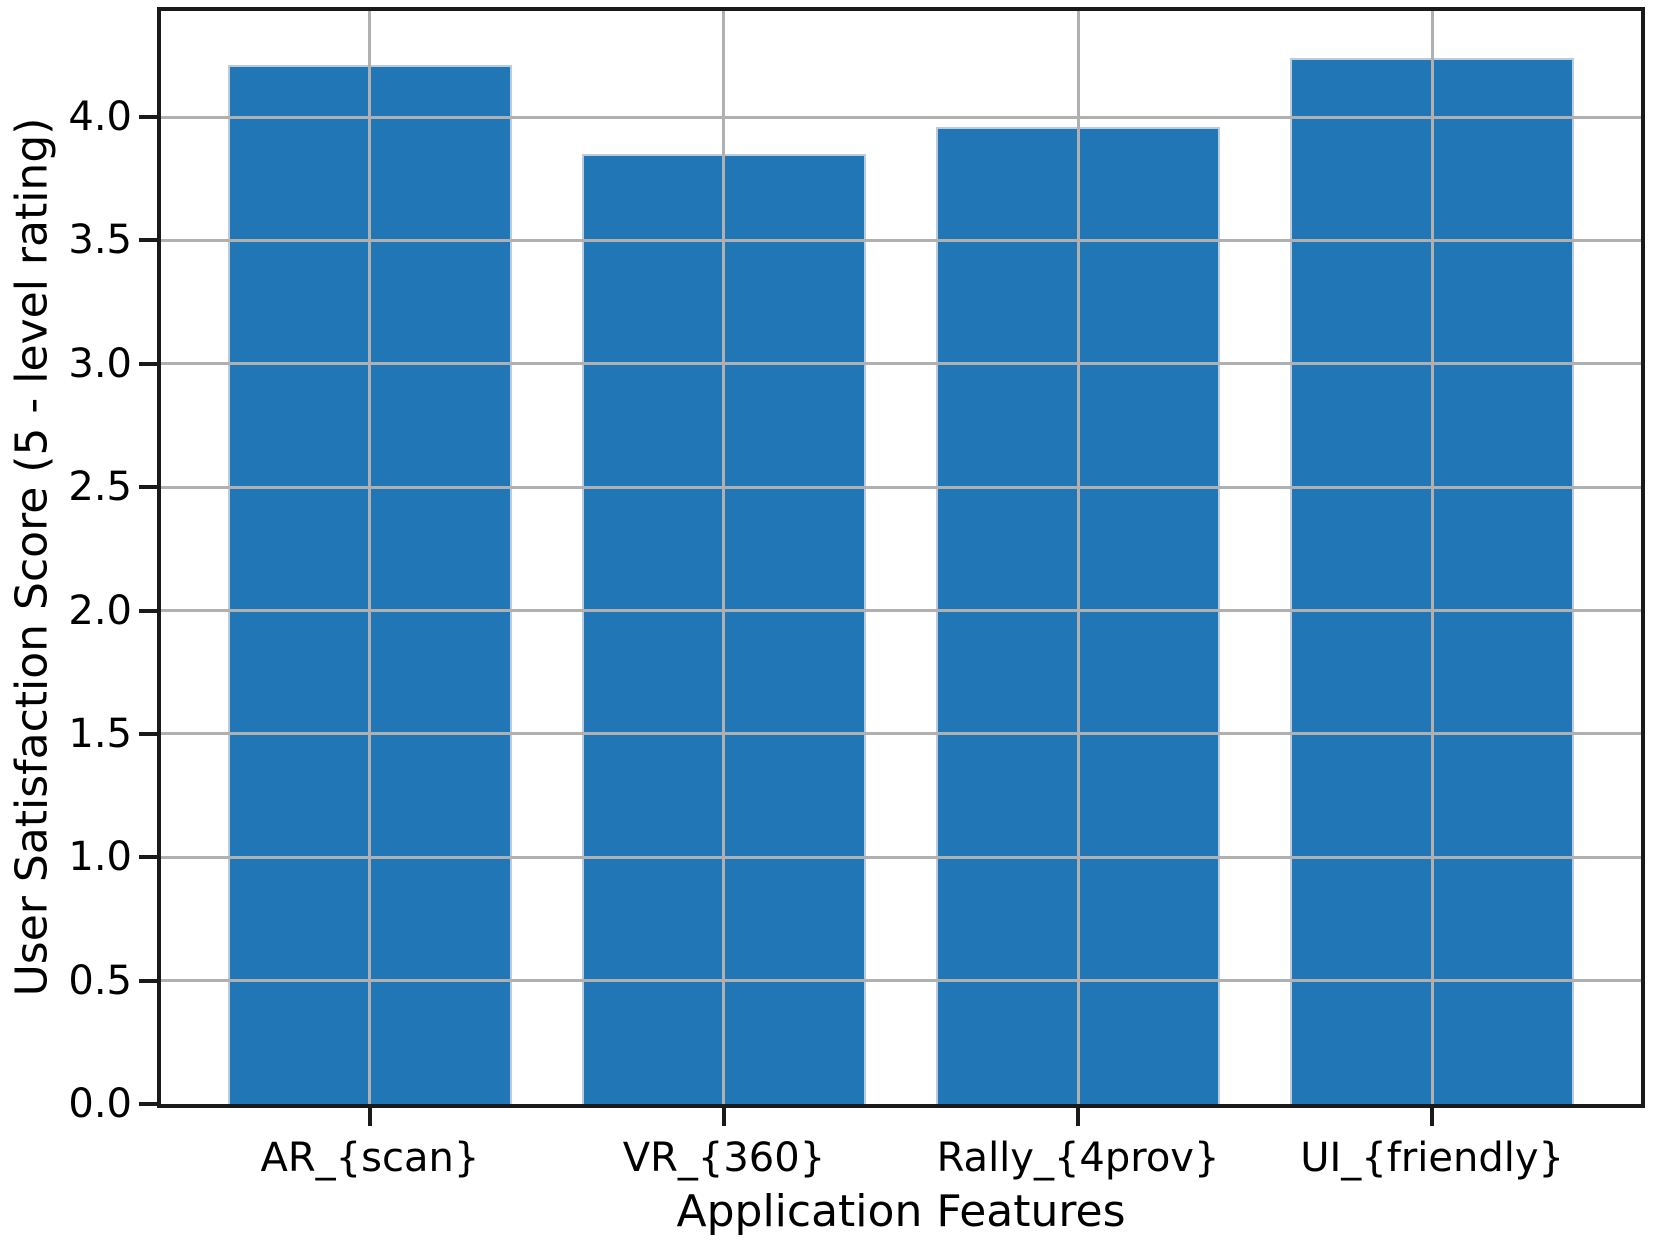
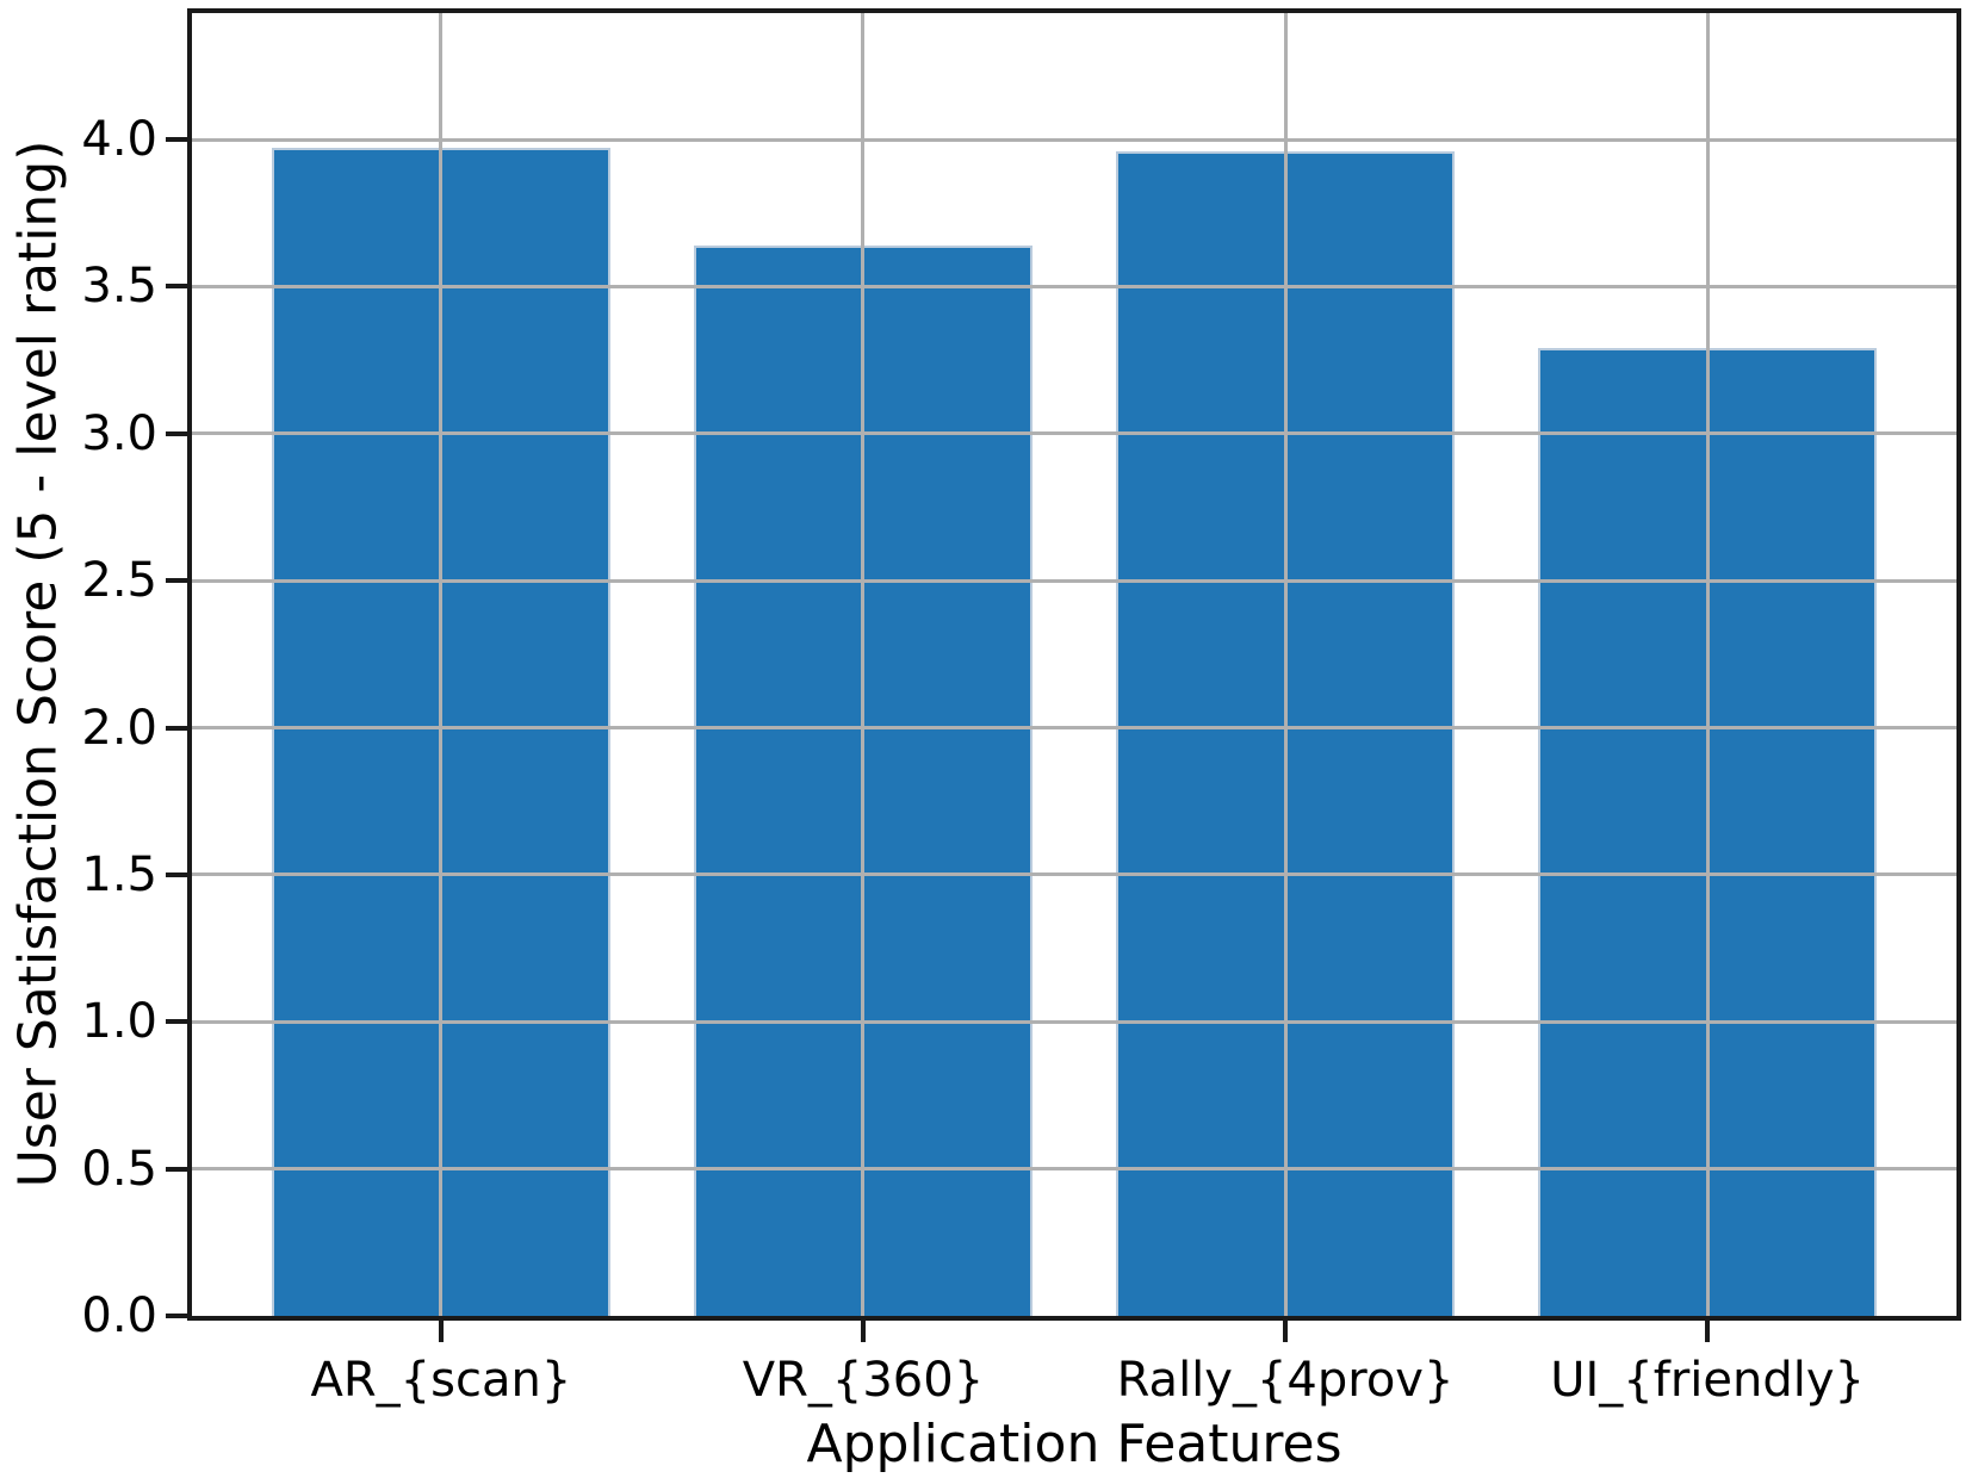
AR_{scan}: 4.21 -> 3.97
VR_{360}: 3.85 -> 3.64
UI_{friendly}: 4.24 -> 3.29
